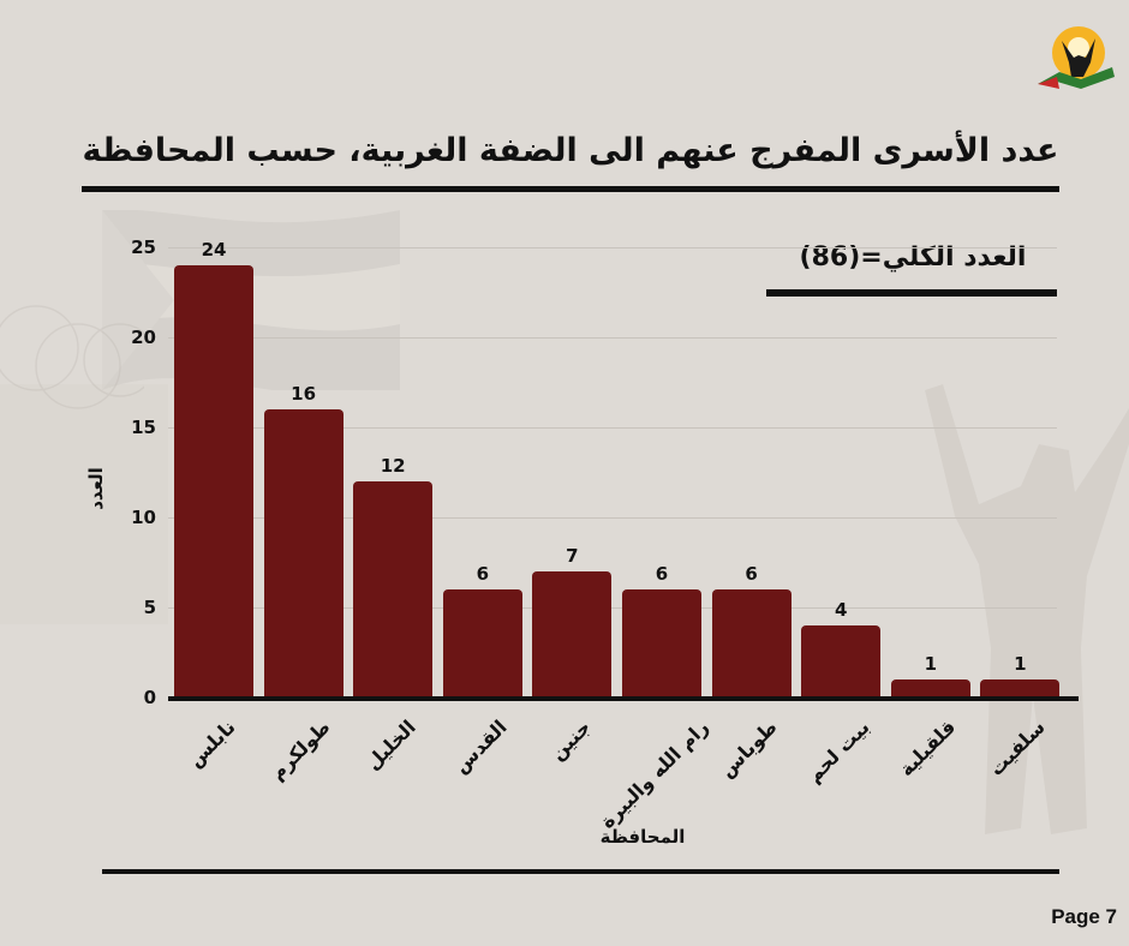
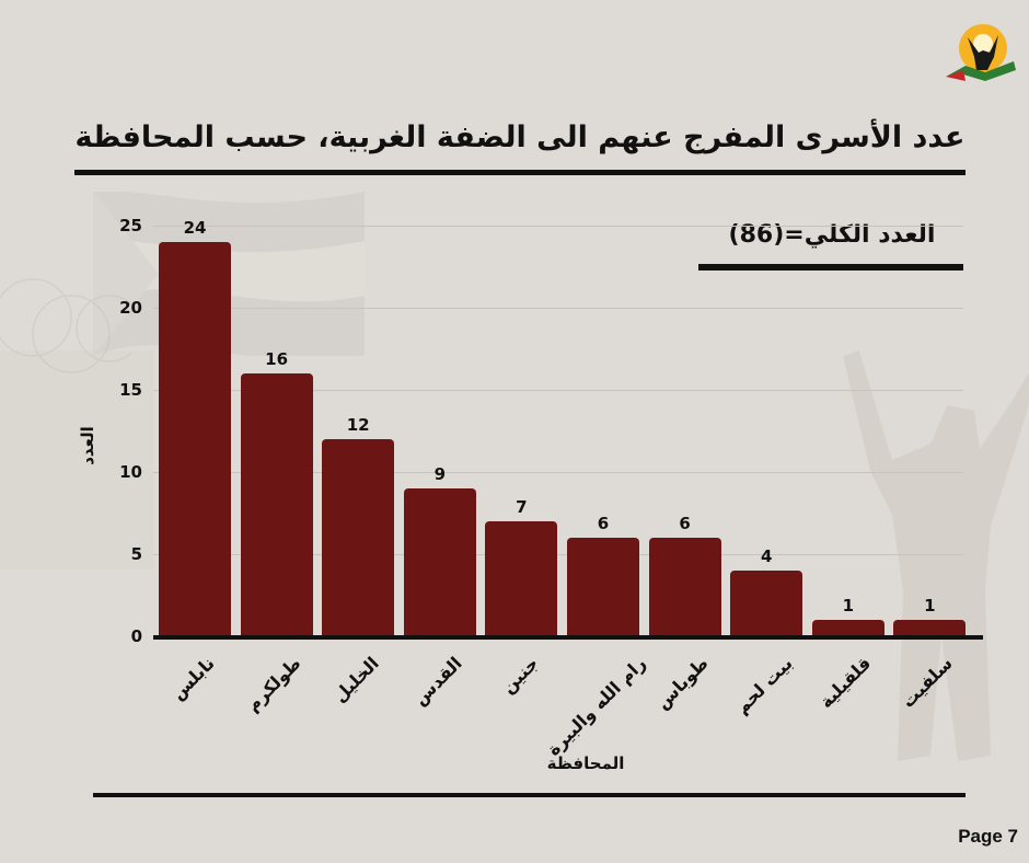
القدس: 6 -> 9
